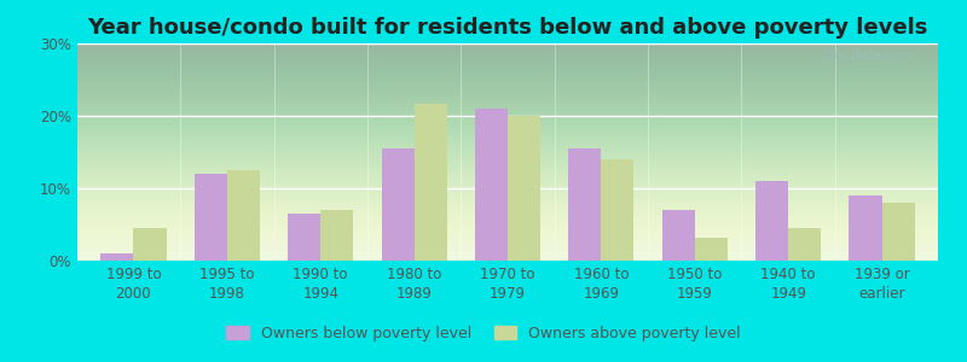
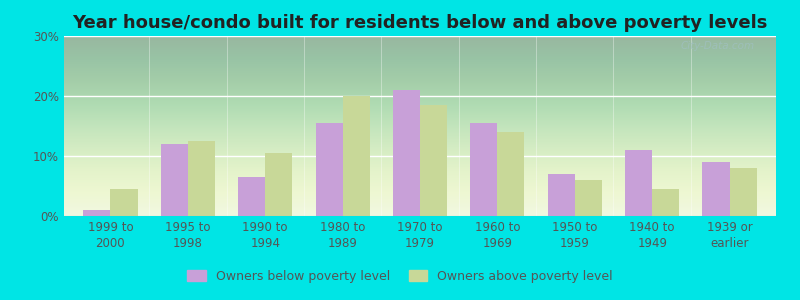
Owners above poverty level/1990 to 1994: 7.0% -> 10.5%
Owners above poverty level/1980 to 1989: 21.6% -> 20.0%
Owners above poverty level/1970 to 1979: 20.0% -> 18.5%
Owners above poverty level/1950 to 1959: 3.2% -> 6.0%
